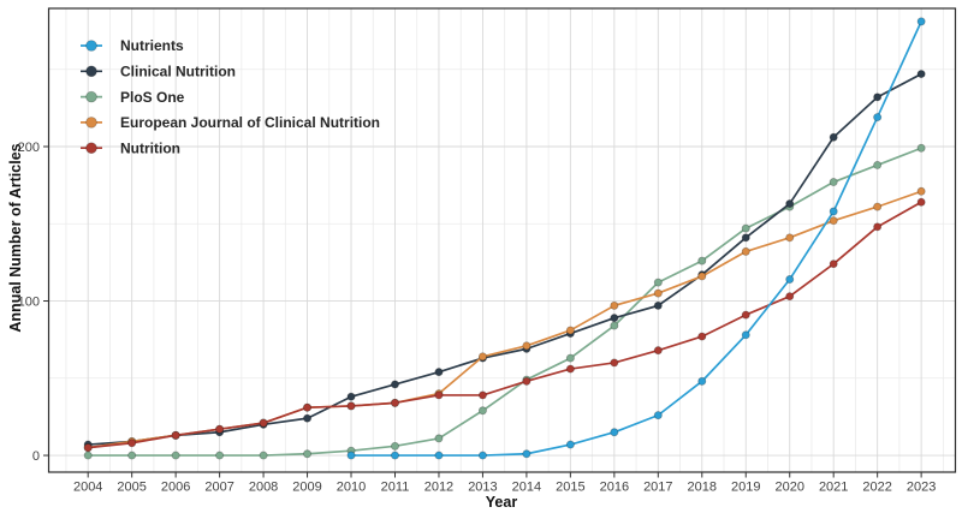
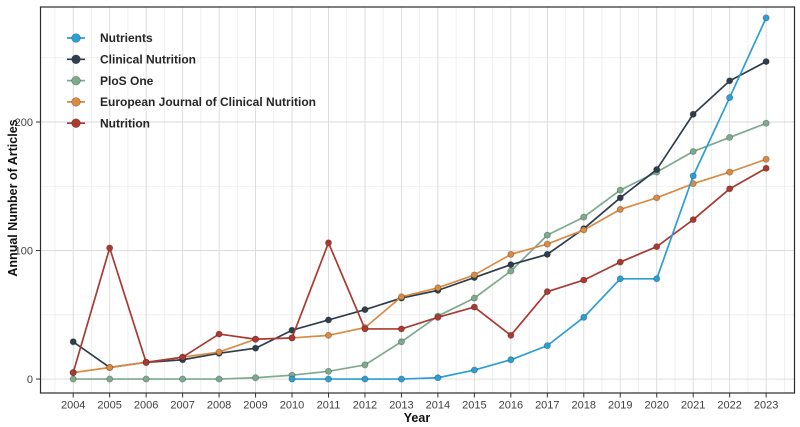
Clinical Nutrition/2004: 7 -> 29
Nutrition/2005: 8 -> 102
Nutrition/2008: 21 -> 35
Nutrition/2011: 34 -> 106
Nutrition/2016: 60 -> 34
Nutrients/2020: 114 -> 78
